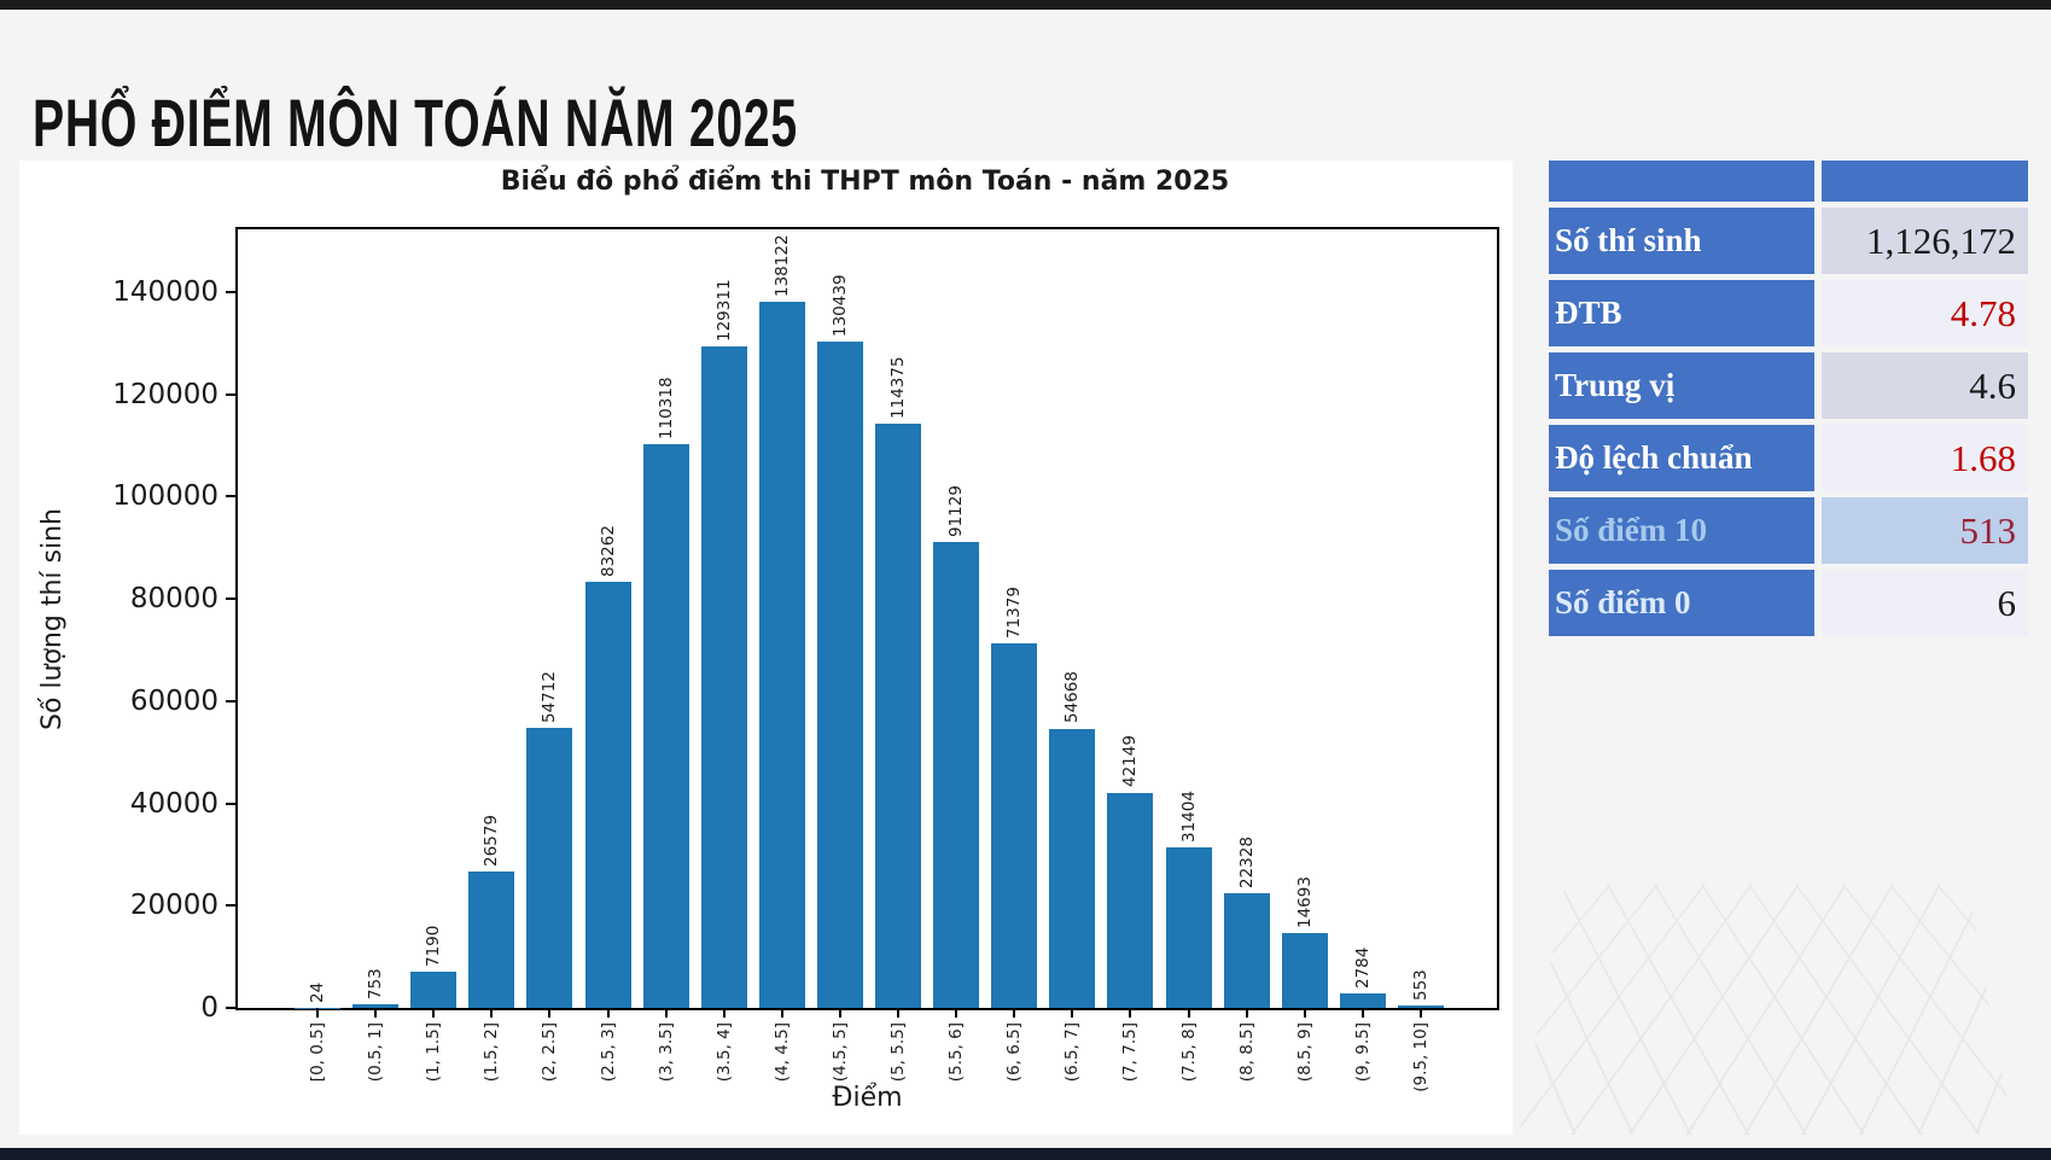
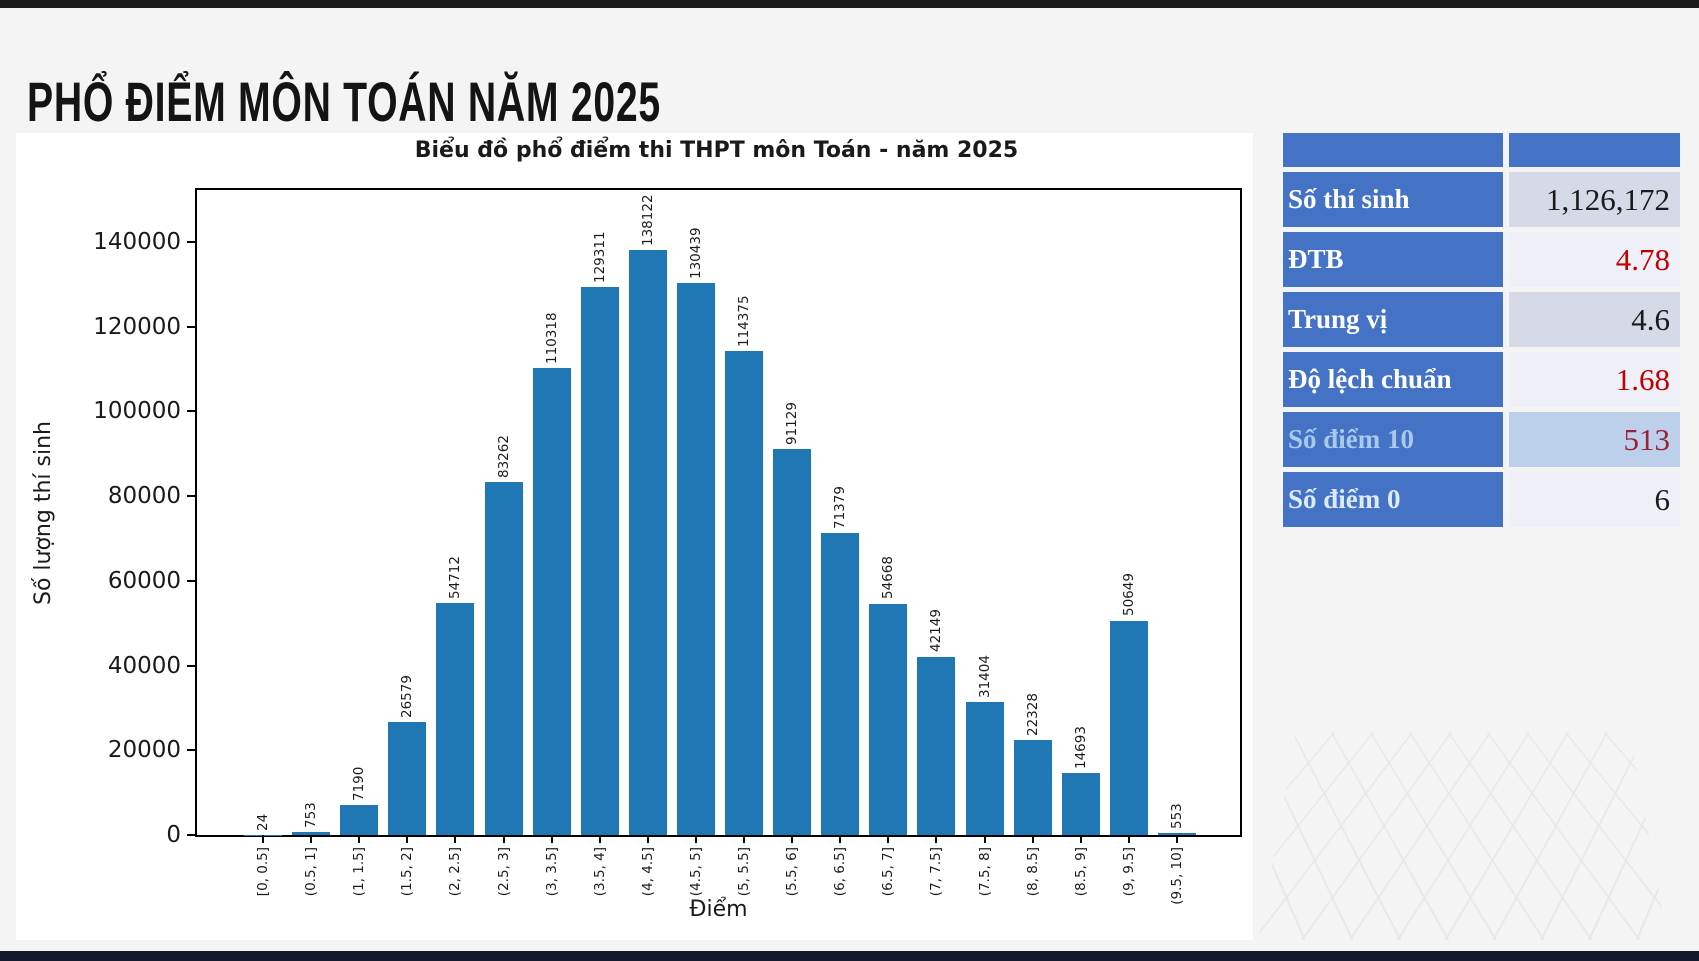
(9, 9.5]: 2784 -> 50649
